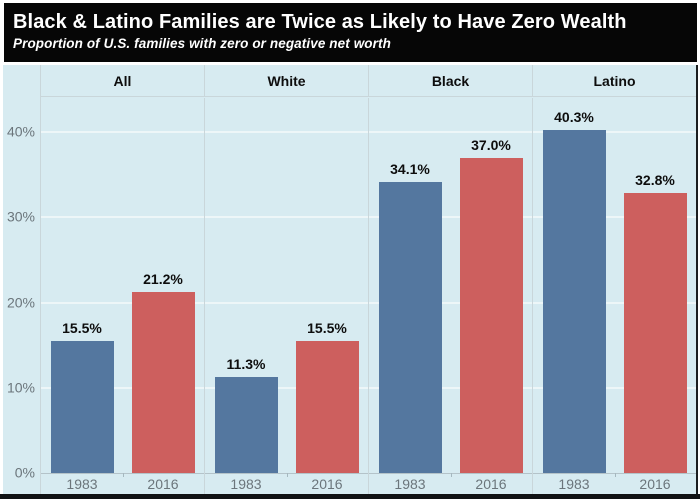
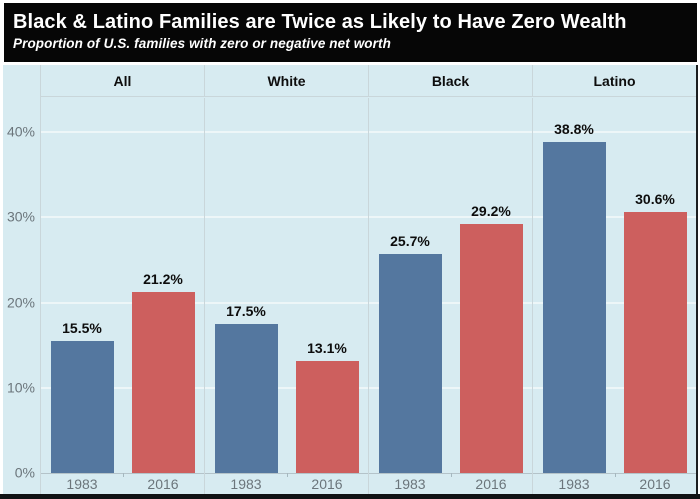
1983/White: 11.3% -> 17.5%
2016/White: 15.5% -> 13.1%
1983/Black: 34.1% -> 25.7%
2016/Black: 37.0% -> 29.2%
1983/Latino: 40.3% -> 38.8%
2016/Latino: 32.8% -> 30.6%
